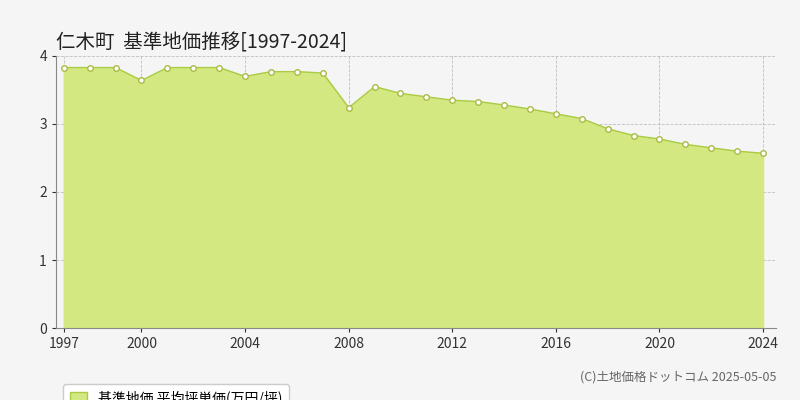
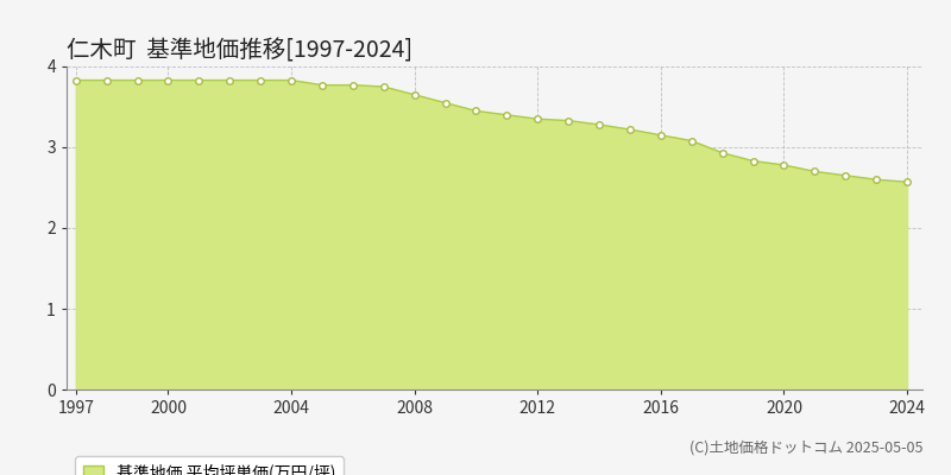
2000: 3.64 -> 3.83
2004: 3.70 -> 3.83
2008: 3.24 -> 3.65
